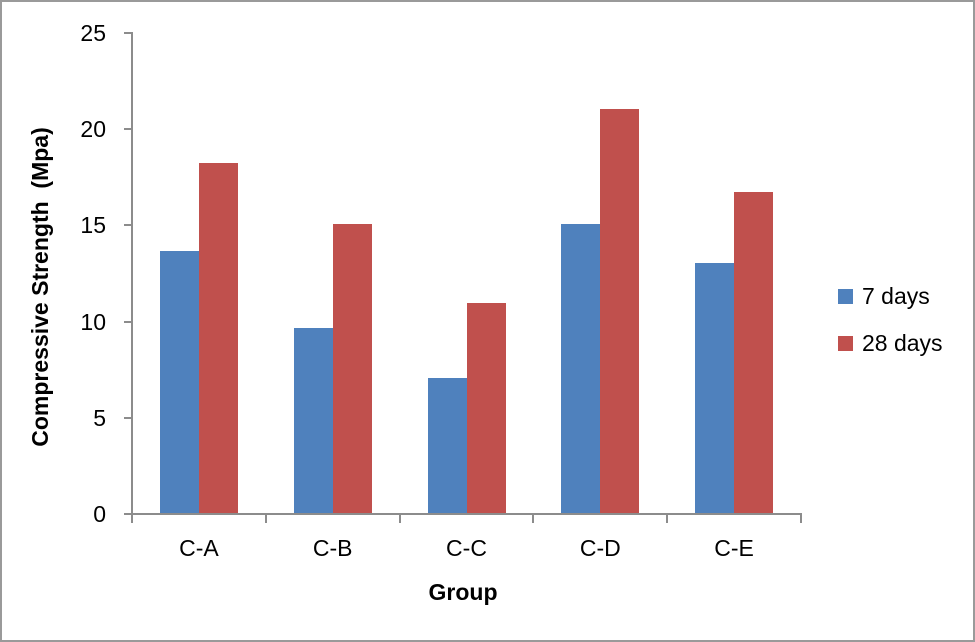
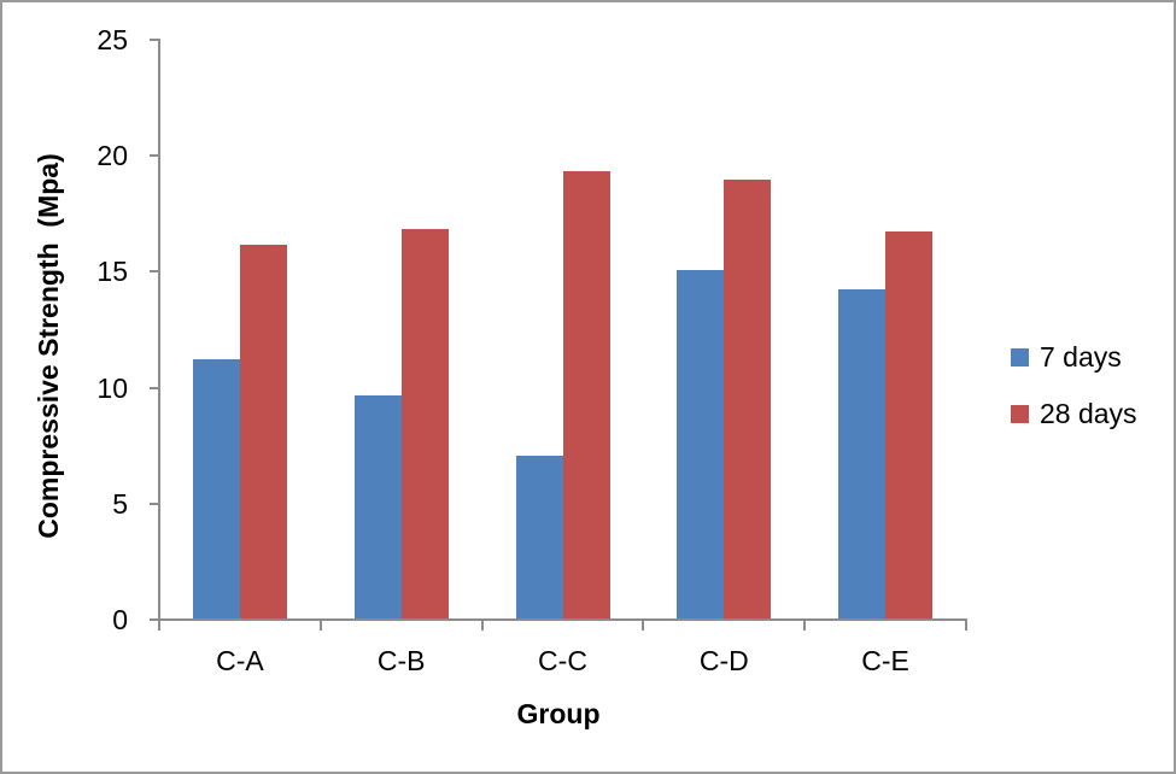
7 days/C-A: 13.6 -> 11.2
28 days/C-A: 18.2 -> 16.1
28 days/C-B: 15.0 -> 16.8
28 days/C-C: 10.9 -> 19.3
28 days/C-D: 21.0 -> 18.9
7 days/C-E: 13.0 -> 14.2
